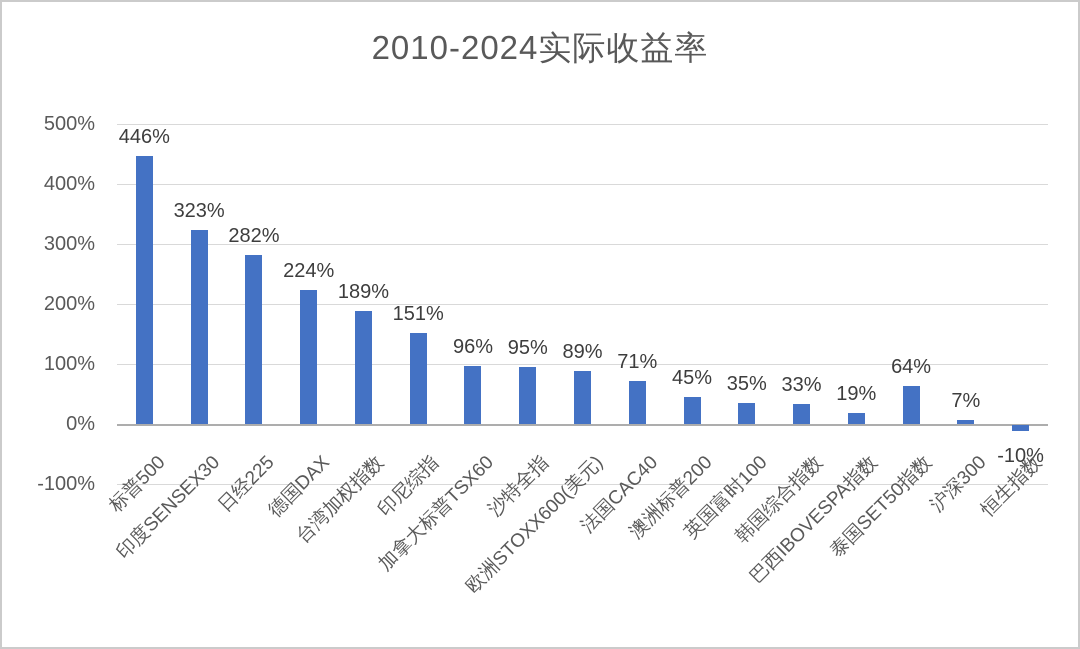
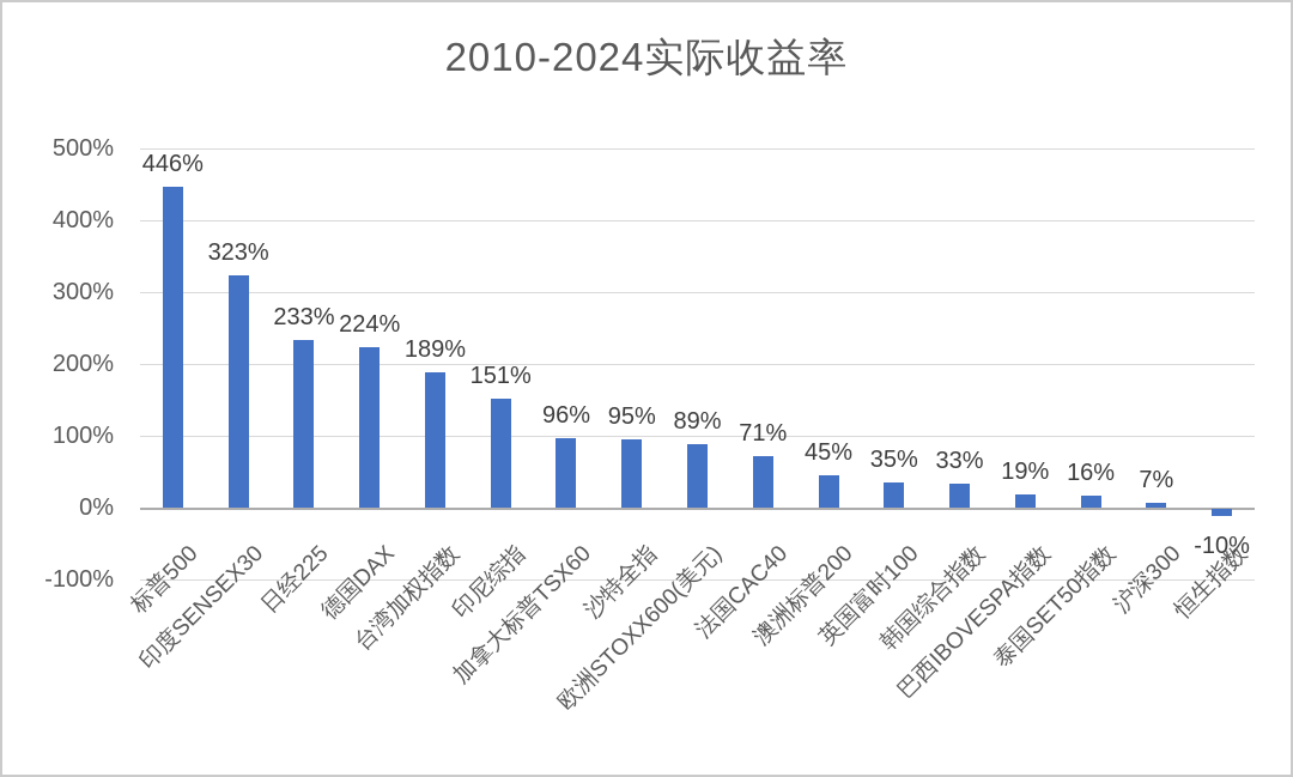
日经225: 282% -> 233%
泰国SET50指数: 64% -> 16%
